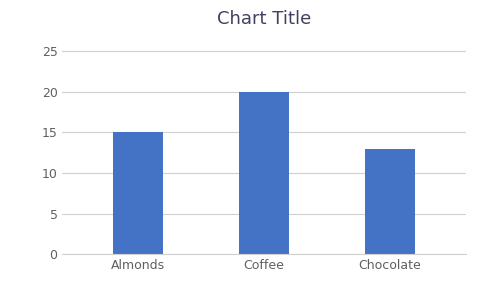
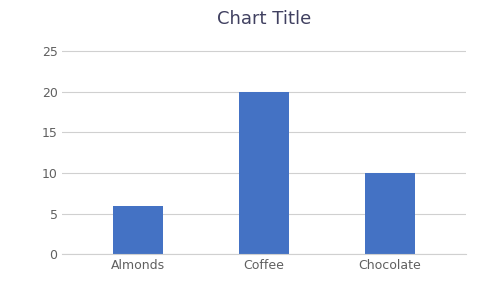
Almonds: 15 -> 6
Chocolate: 13 -> 10
